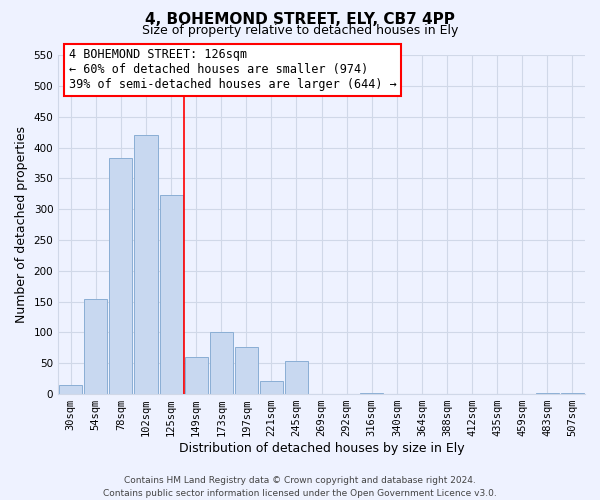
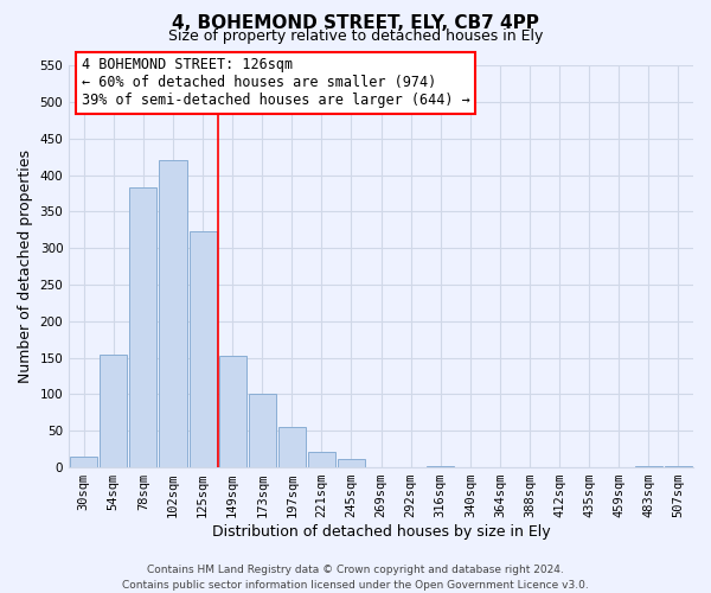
149sqm: 60 -> 153
197sqm: 76 -> 55
245sqm: 54 -> 12
